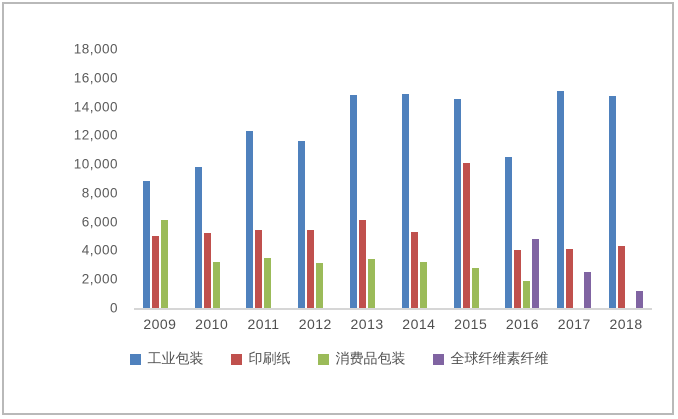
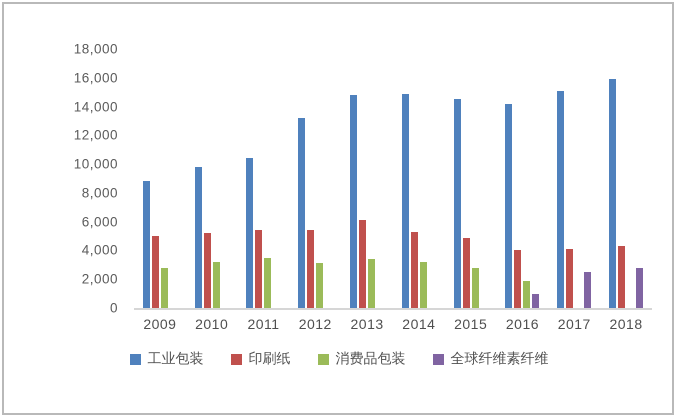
消费品包装/2009: 6100 -> 2800
工业包装/2011: 12300 -> 10400
工业包装/2012: 11600 -> 13200
印刷纸/2015: 10100 -> 4900
工业包装/2016: 10500 -> 14200
全球纤维素纤维/2016: 4800 -> 1000
工业包装/2018: 14700 -> 15900
全球纤维素纤维/2018: 1200 -> 2800
